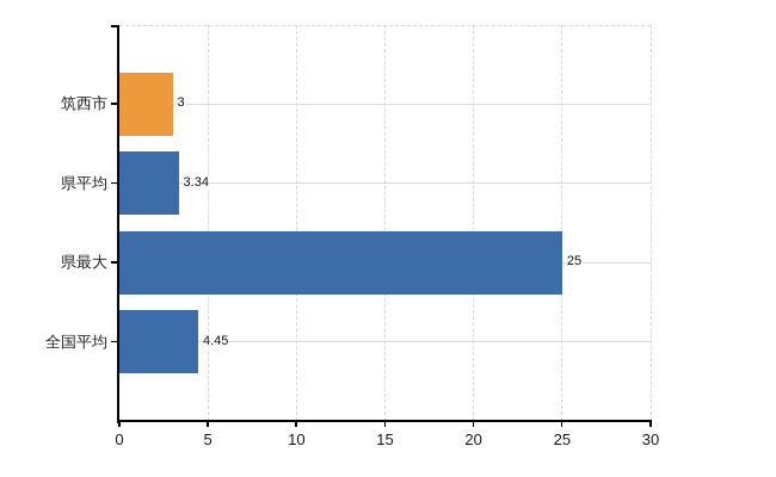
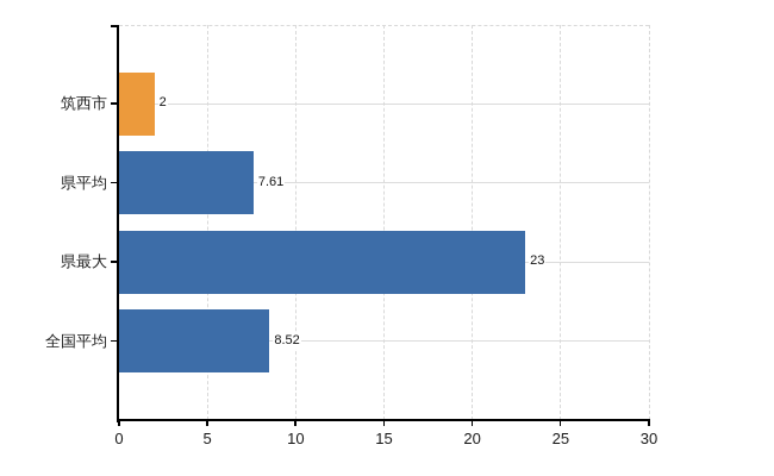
筑西市: 3 -> 2
県平均: 3.34 -> 7.61
県最大: 25 -> 23
全国平均: 4.45 -> 8.52
